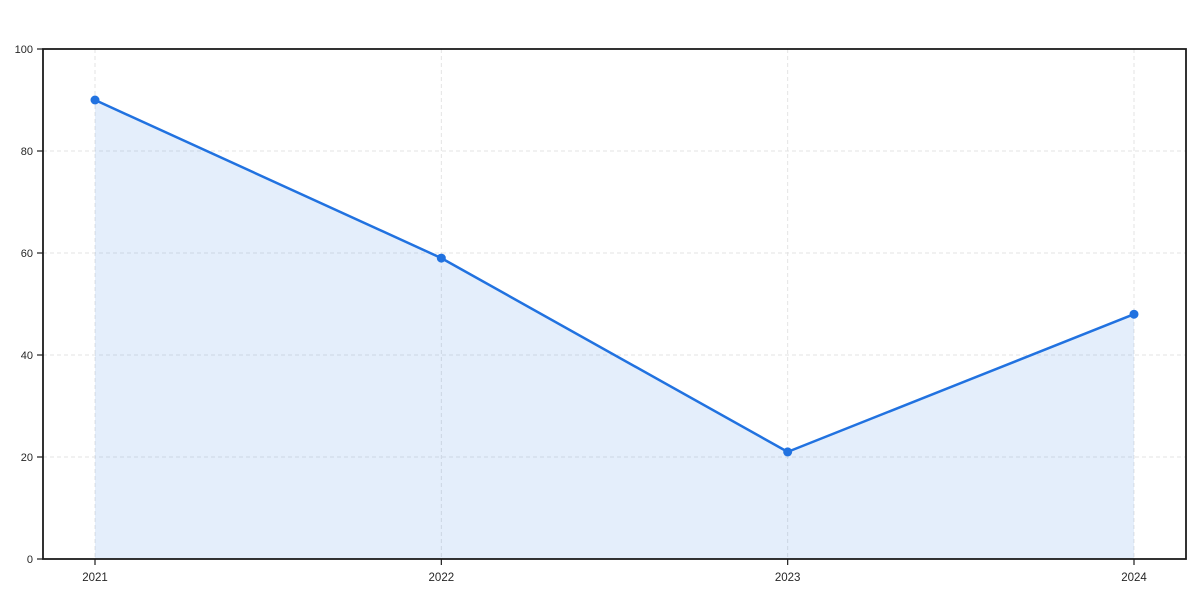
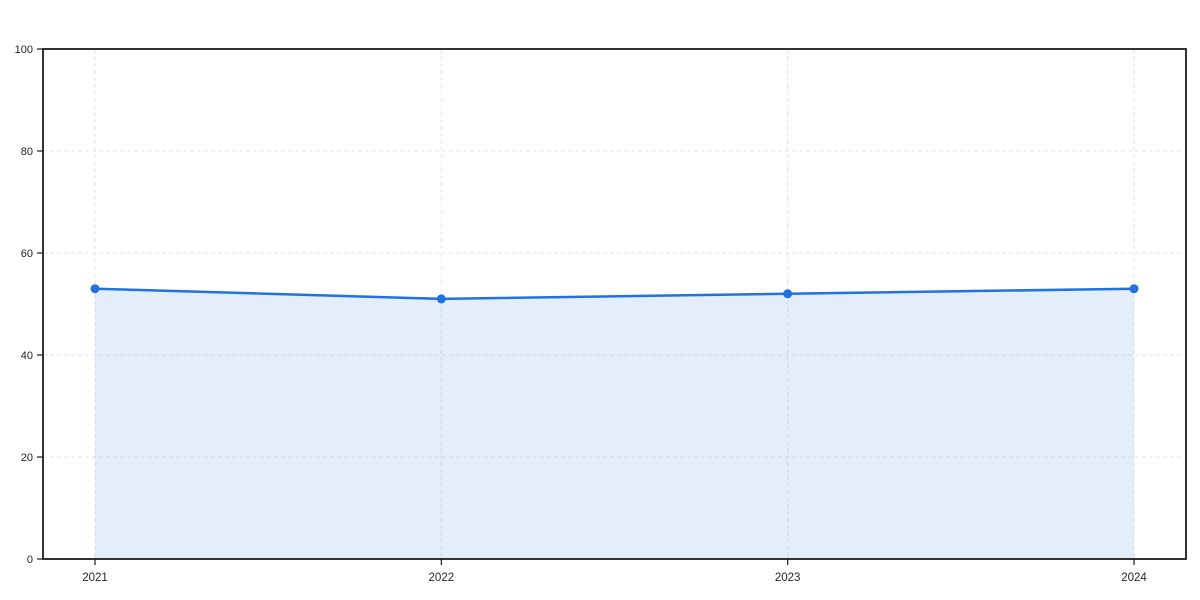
2021: 90 -> 53
2022: 59 -> 51
2023: 21 -> 52
2024: 48 -> 53
